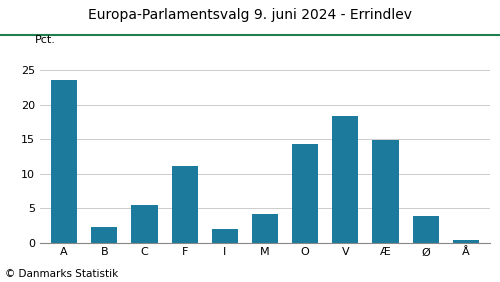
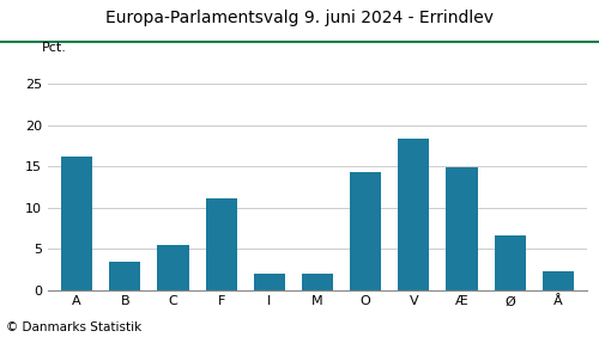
A: 23.6 -> 16.2
B: 2.3 -> 3.4
M: 4.2 -> 2.0
Ø: 3.9 -> 6.6
Å: 0.4 -> 2.2
